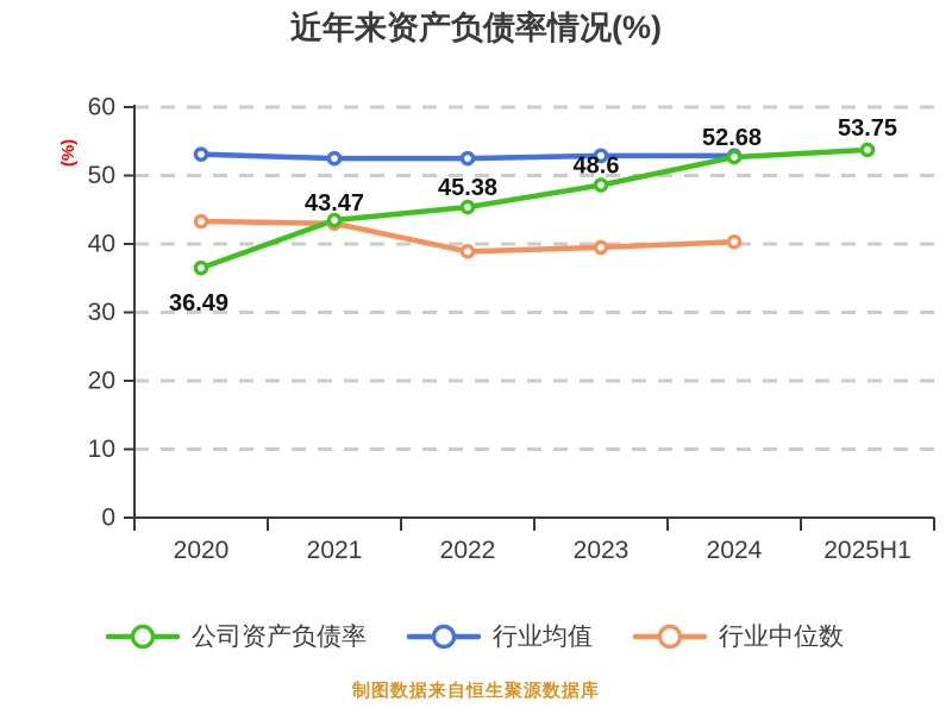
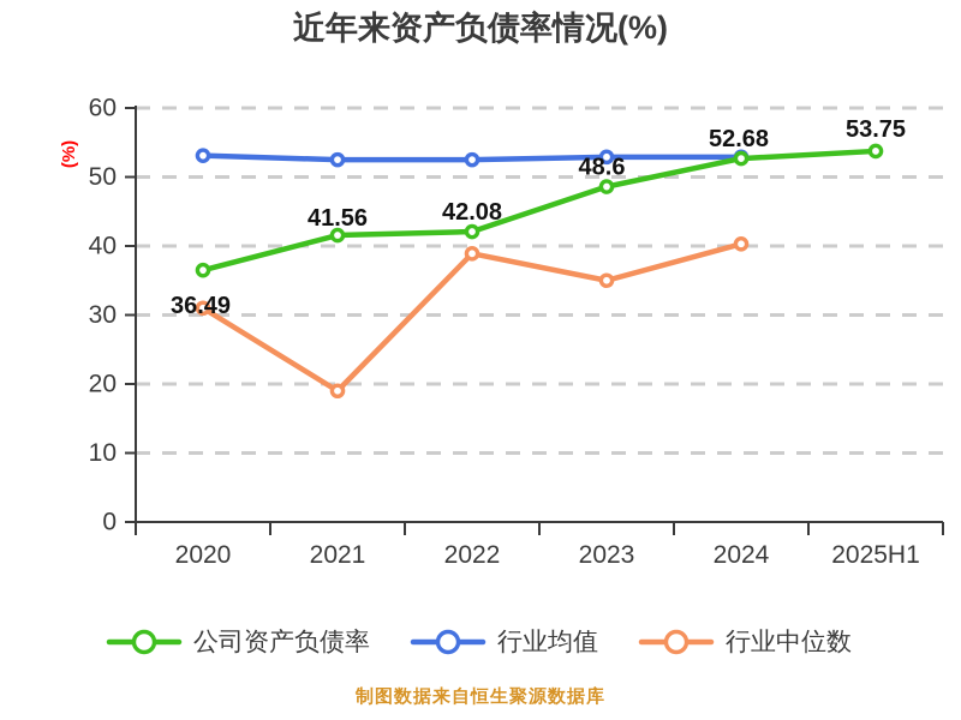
行业中位数/2020: 43 -> 31
公司资产负债率/2021: 43.47 -> 41.56
行业中位数/2021: 43 -> 19
公司资产负债率/2022: 45.38 -> 42.08
行业中位数/2023: 40 -> 35
